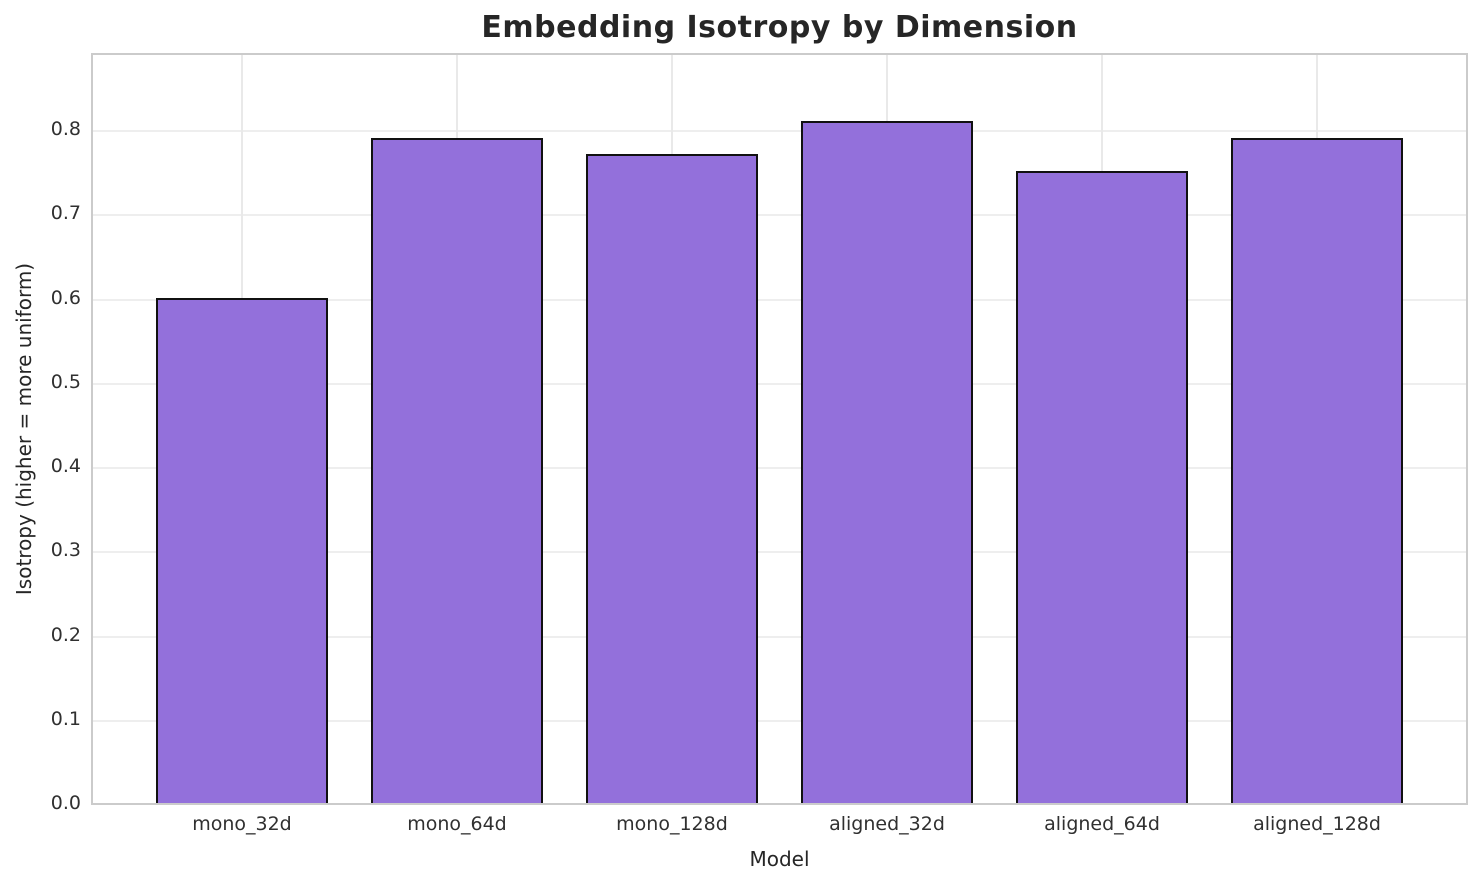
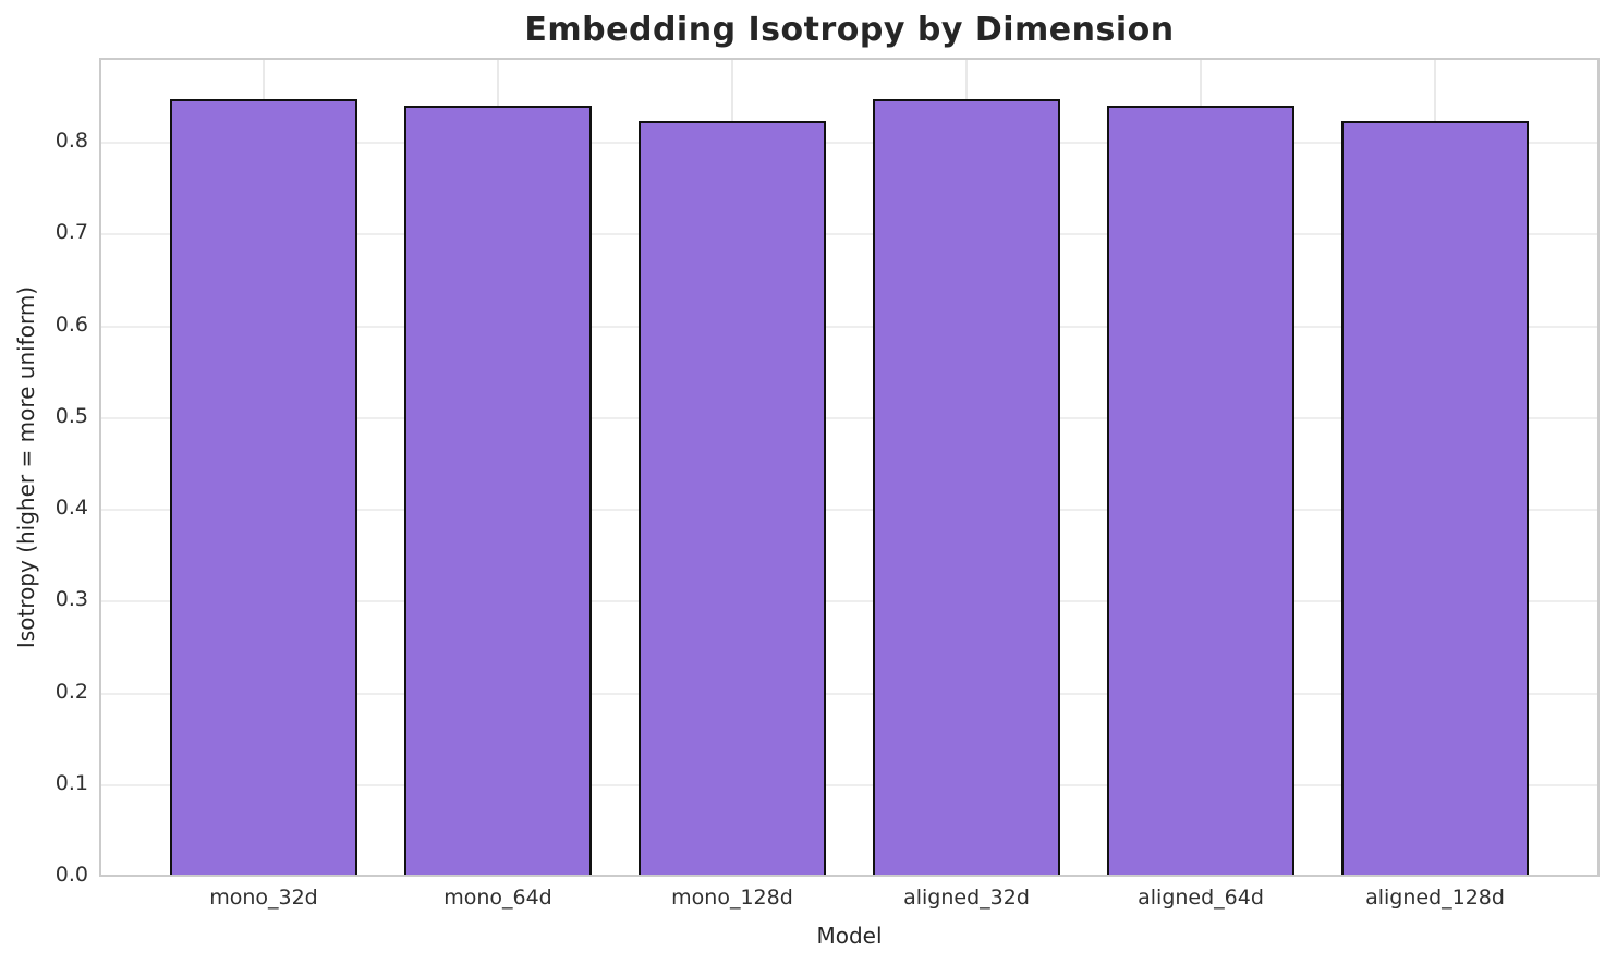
mono_32d: 0.60 -> 0.84
mono_64d: 0.79 -> 0.84
mono_128d: 0.77 -> 0.82
aligned_32d: 0.81 -> 0.84
aligned_64d: 0.75 -> 0.84
aligned_128d: 0.79 -> 0.82
